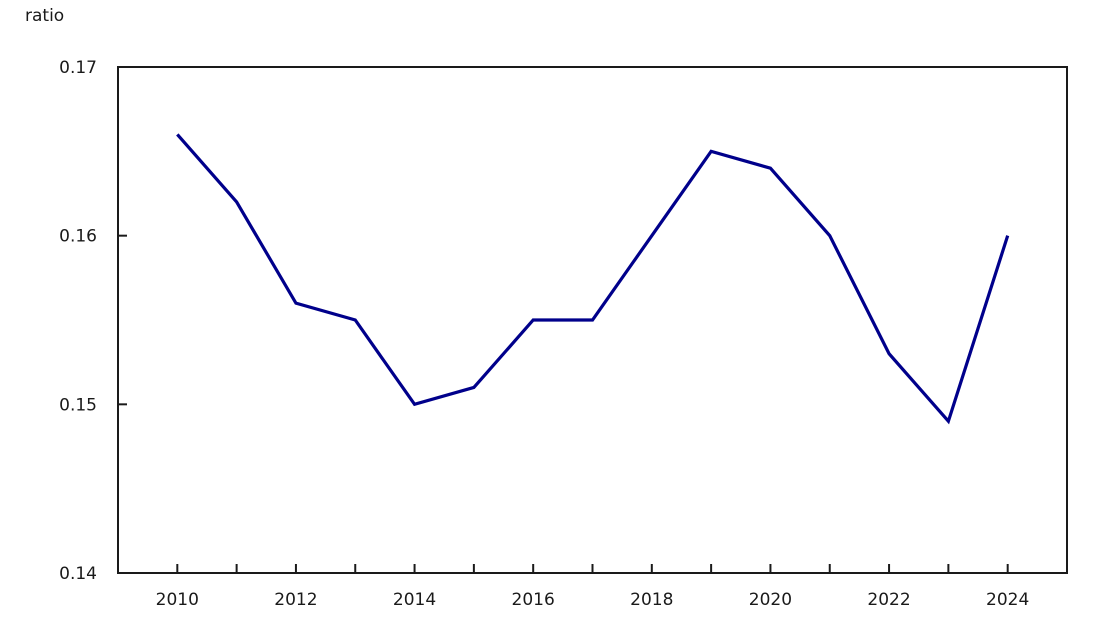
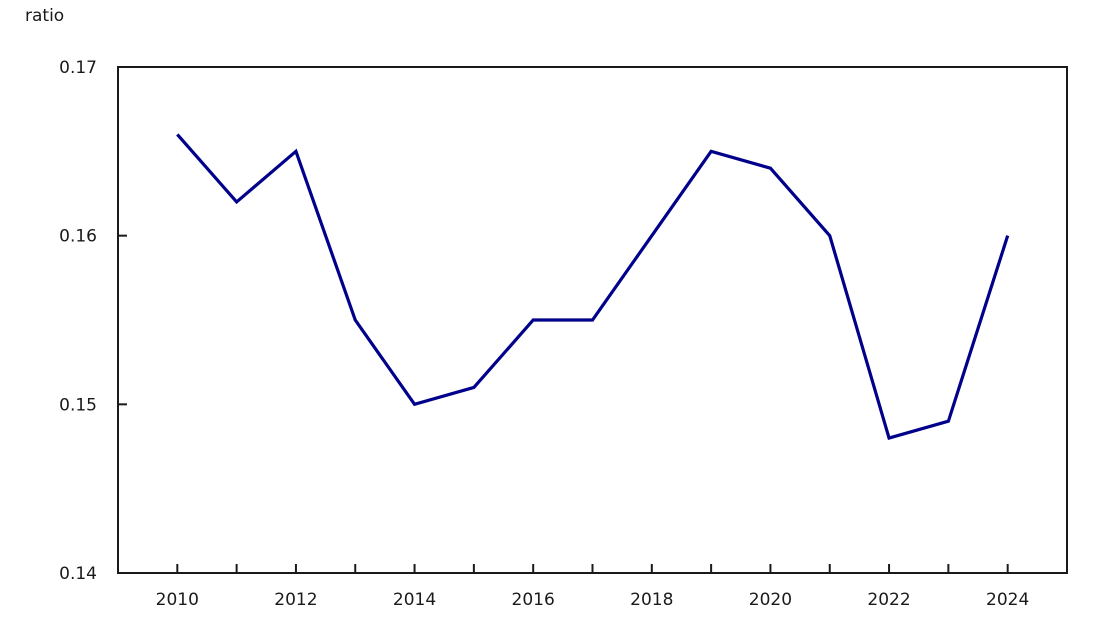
2012: 0.156 -> 0.165
2022: 0.153 -> 0.148
